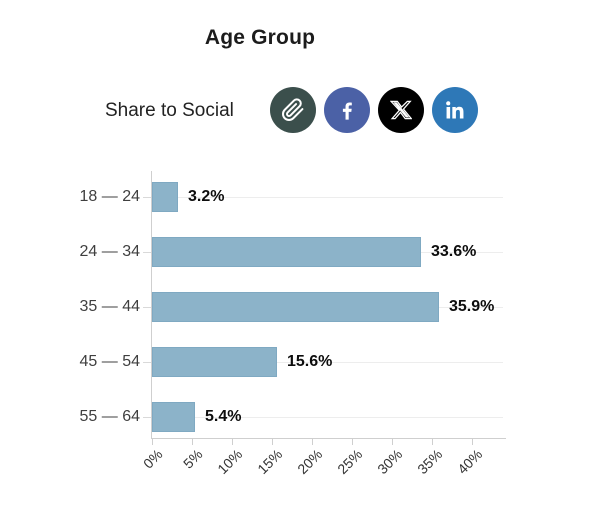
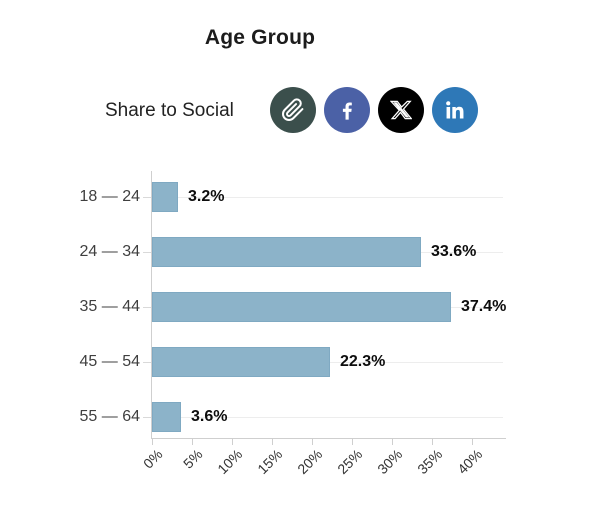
35 — 44: 35.9% -> 37.4%
45 — 54: 15.6% -> 22.3%
55 — 64: 5.4% -> 3.6%
